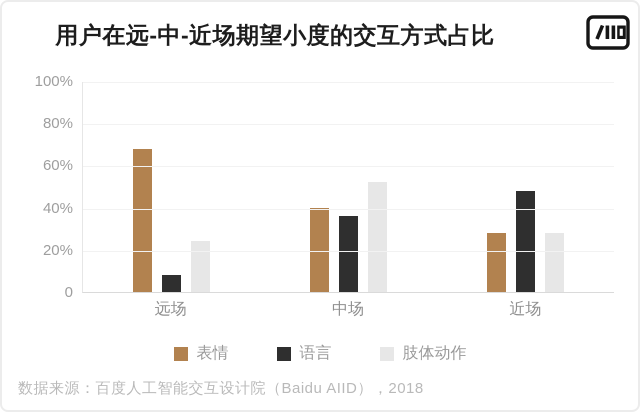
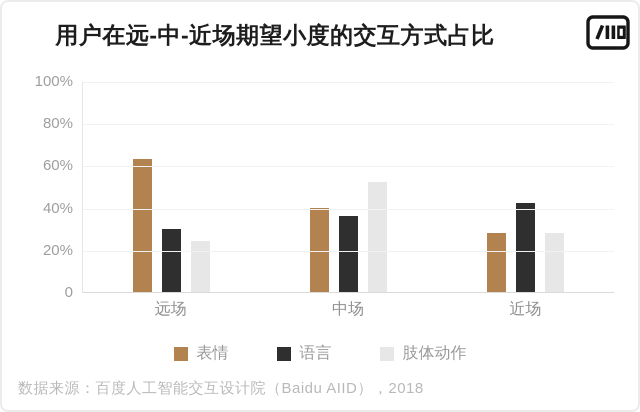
表情/远场: 68% -> 63%
语言/远场: 8% -> 30%
语言/近场: 48% -> 42%
